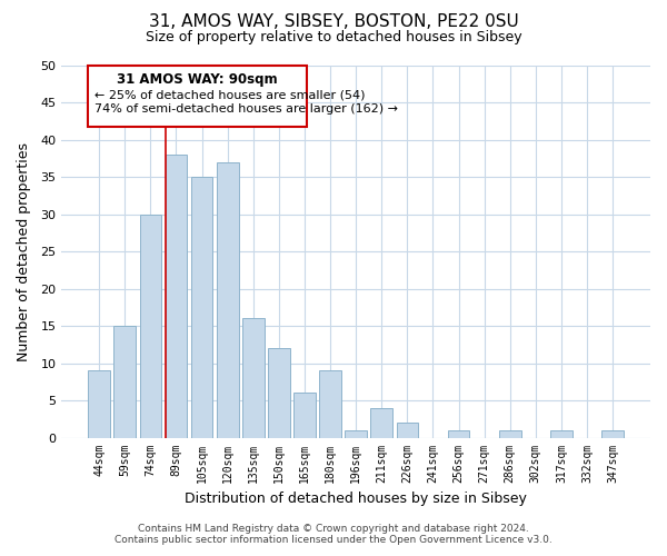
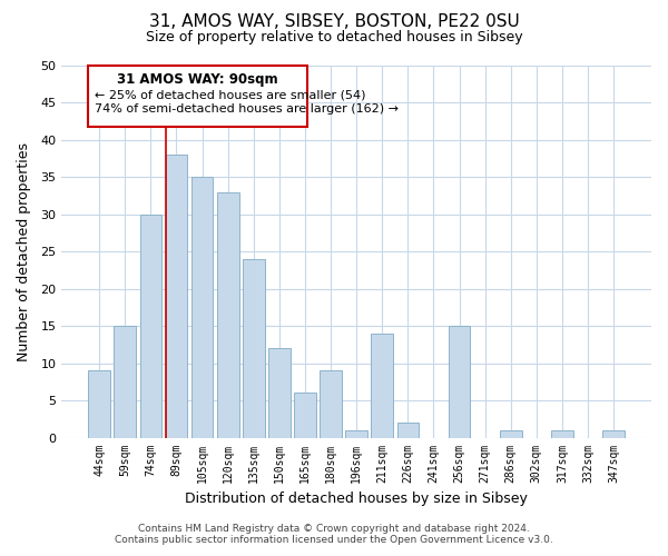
120sqm: 37 -> 33
135sqm: 16 -> 24
211sqm: 4 -> 14
256sqm: 1 -> 15
